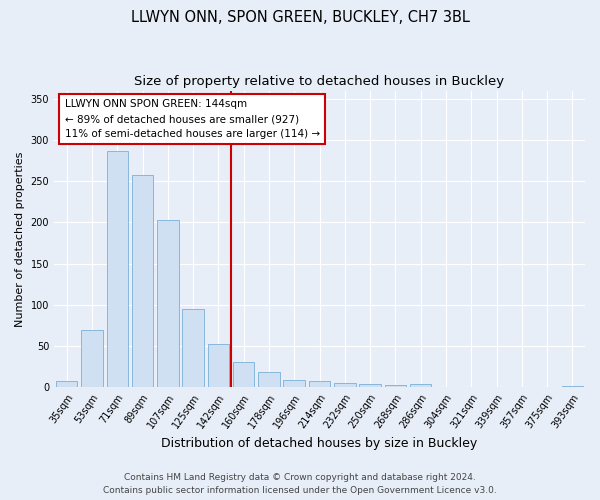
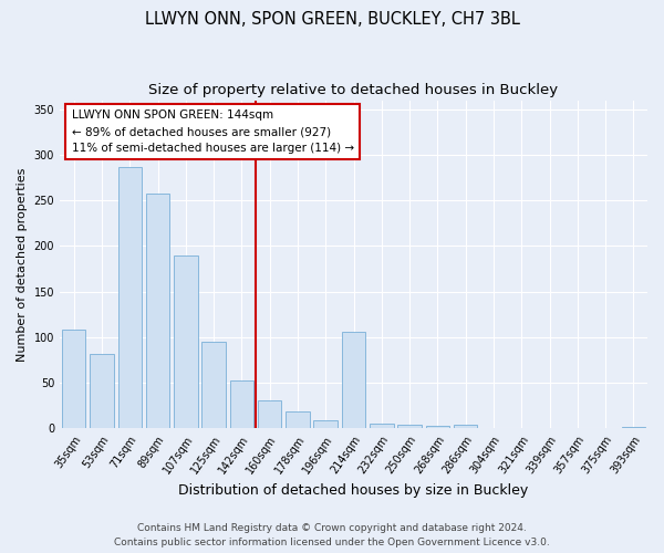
35sqm: 8 -> 108
53sqm: 70 -> 82
107sqm: 203 -> 190
214sqm: 8 -> 106
